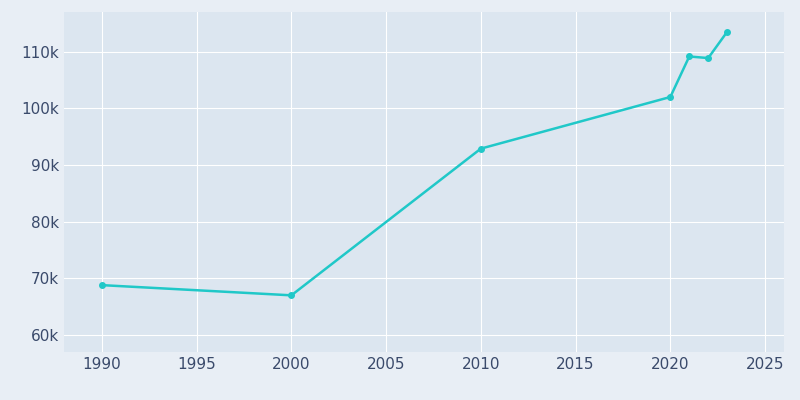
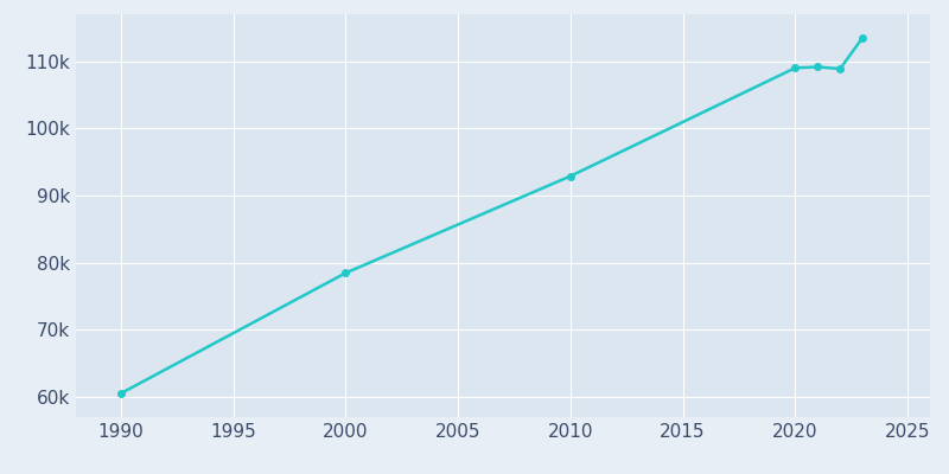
1990: 68.8k -> 60.5k
2000: 67.0k -> 78.5k
2020: 102.0k -> 109.0k
